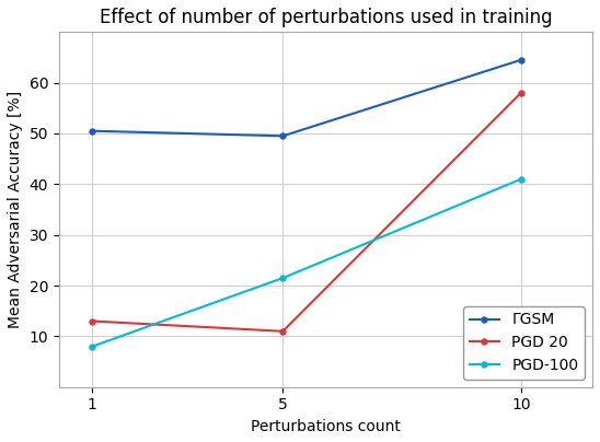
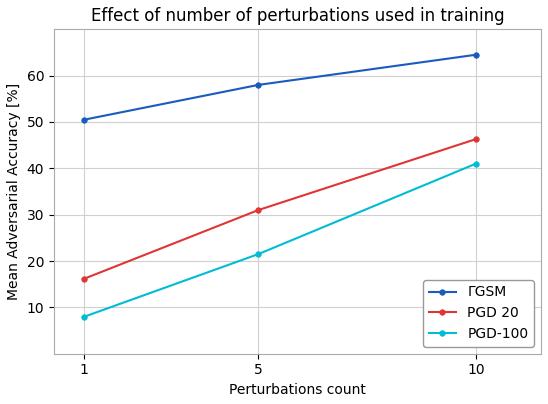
PGD 20/1: 13.0 -> 16.2
ΓGSM/5: 49.5 -> 58.0
PGD 20/5: 11.0 -> 31.0
PGD 20/10: 58.0 -> 46.3
